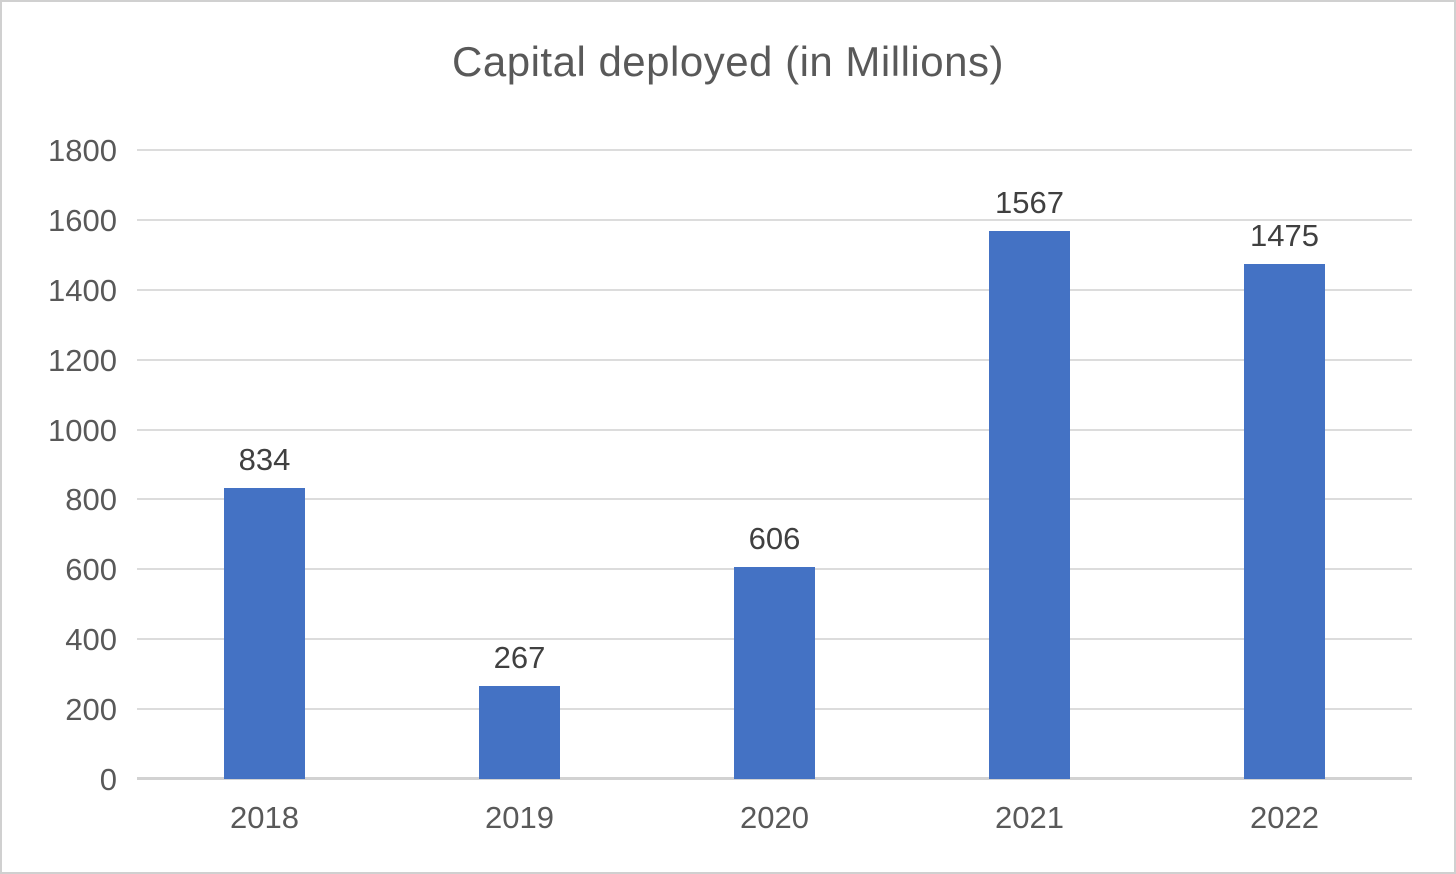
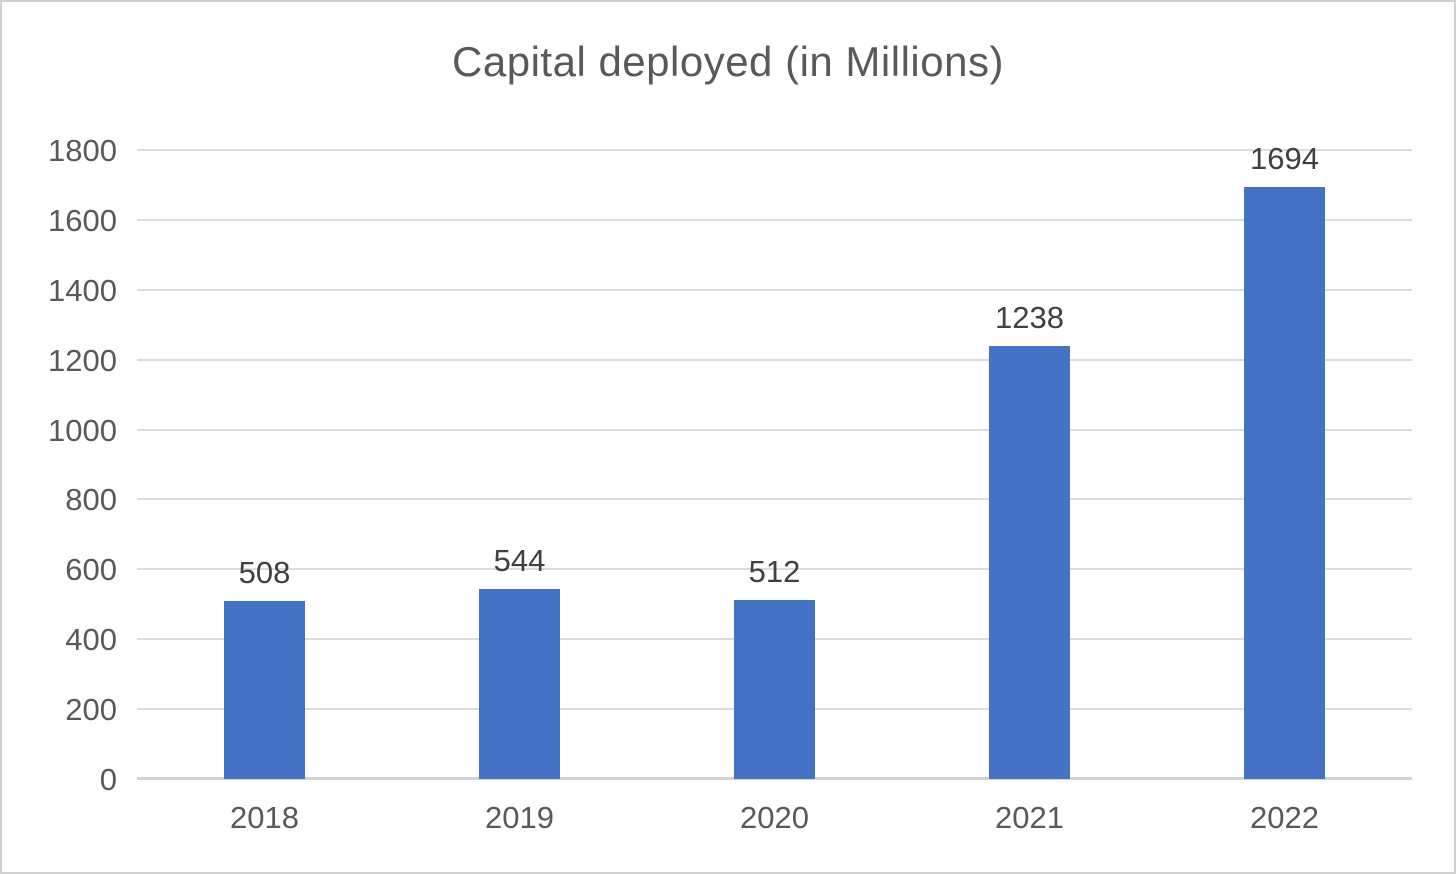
2018: 834 -> 508
2019: 267 -> 544
2020: 606 -> 512
2021: 1567 -> 1238
2022: 1475 -> 1694
